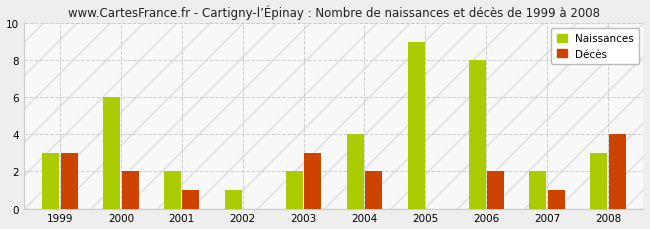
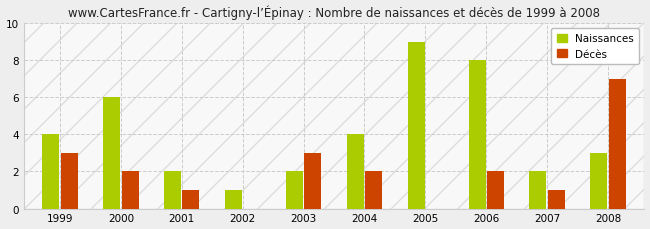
Naissances/1999: 3 -> 4
Décès/2008: 4 -> 7
